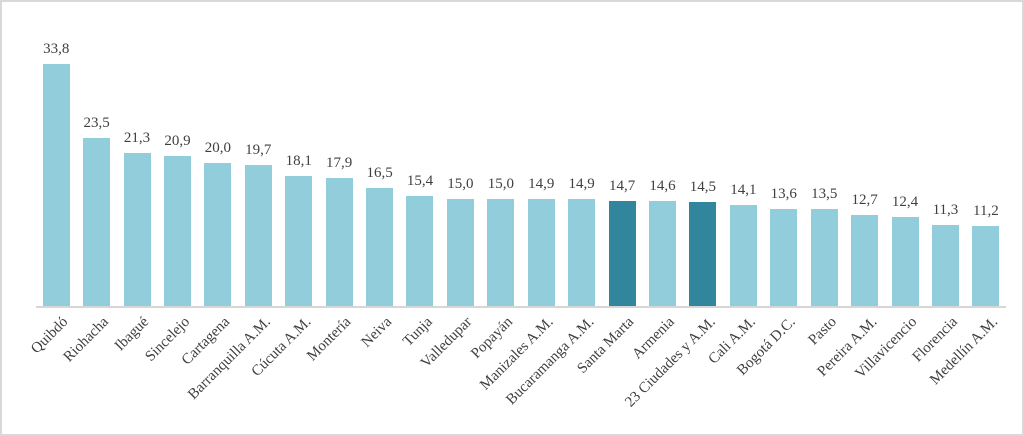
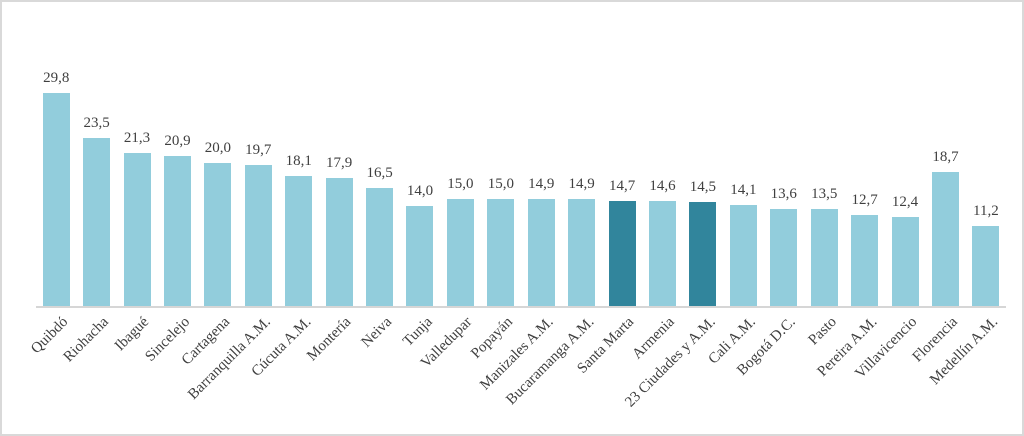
Quibdó: 33,8 -> 29,8
Tunja: 15,4 -> 14,0
Florencia: 11,3 -> 18,7
